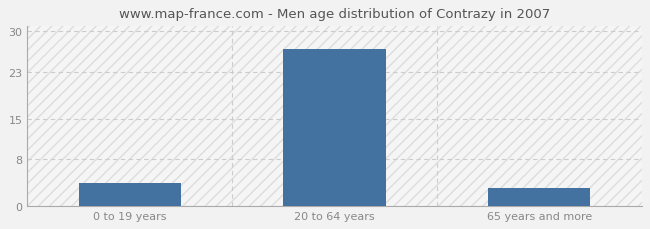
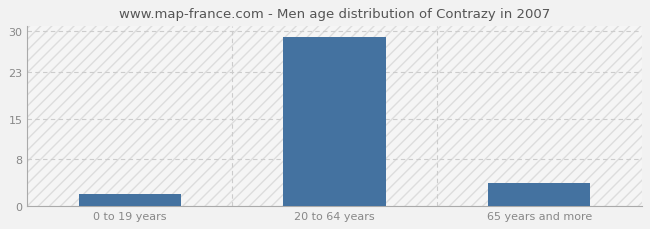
0 to 19 years: 4 -> 2
20 to 64 years: 27 -> 29
65 years and more: 3 -> 4
